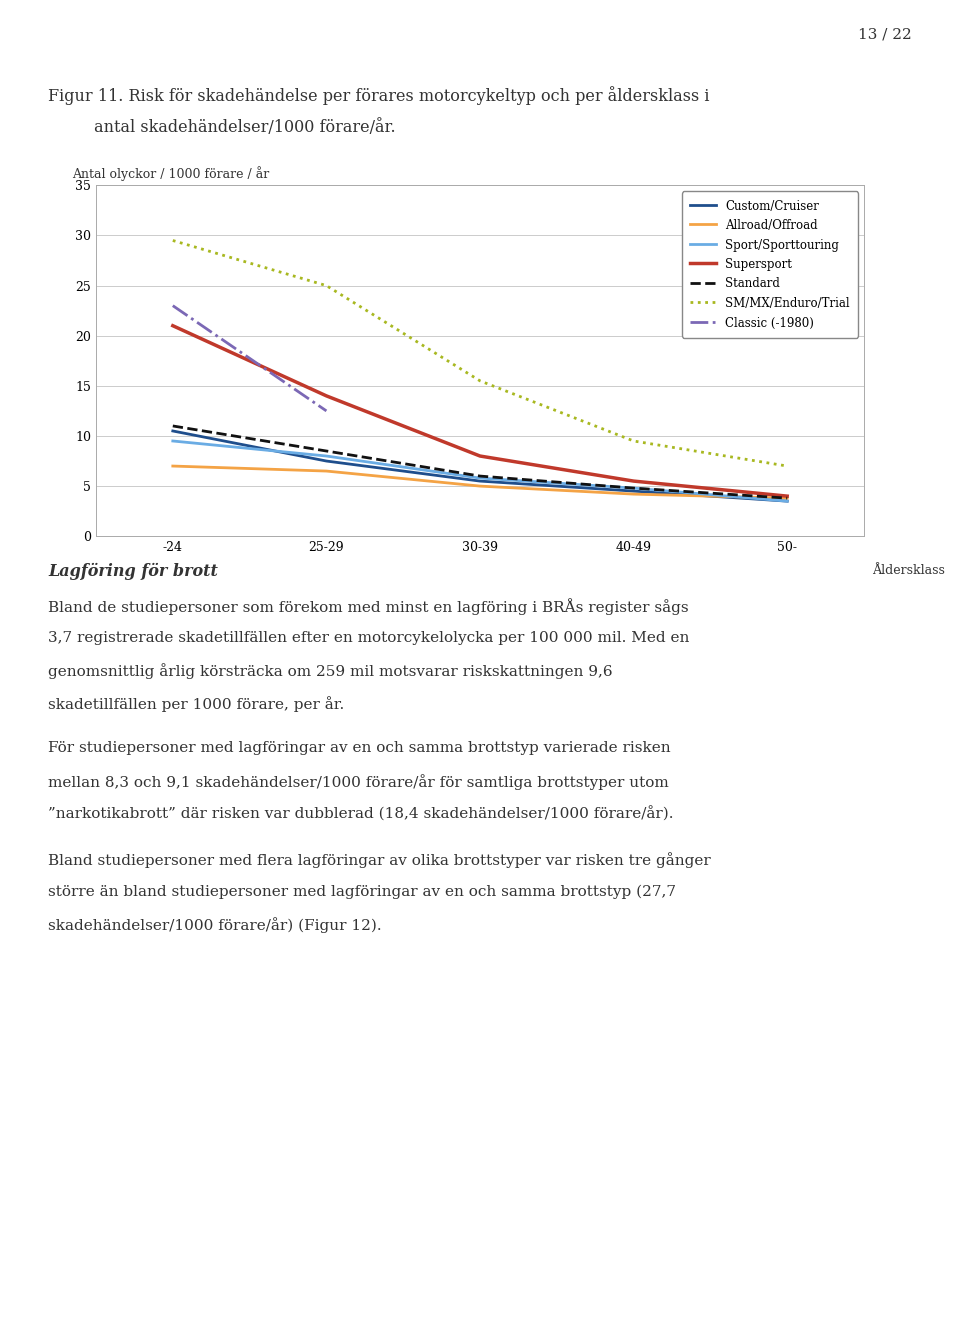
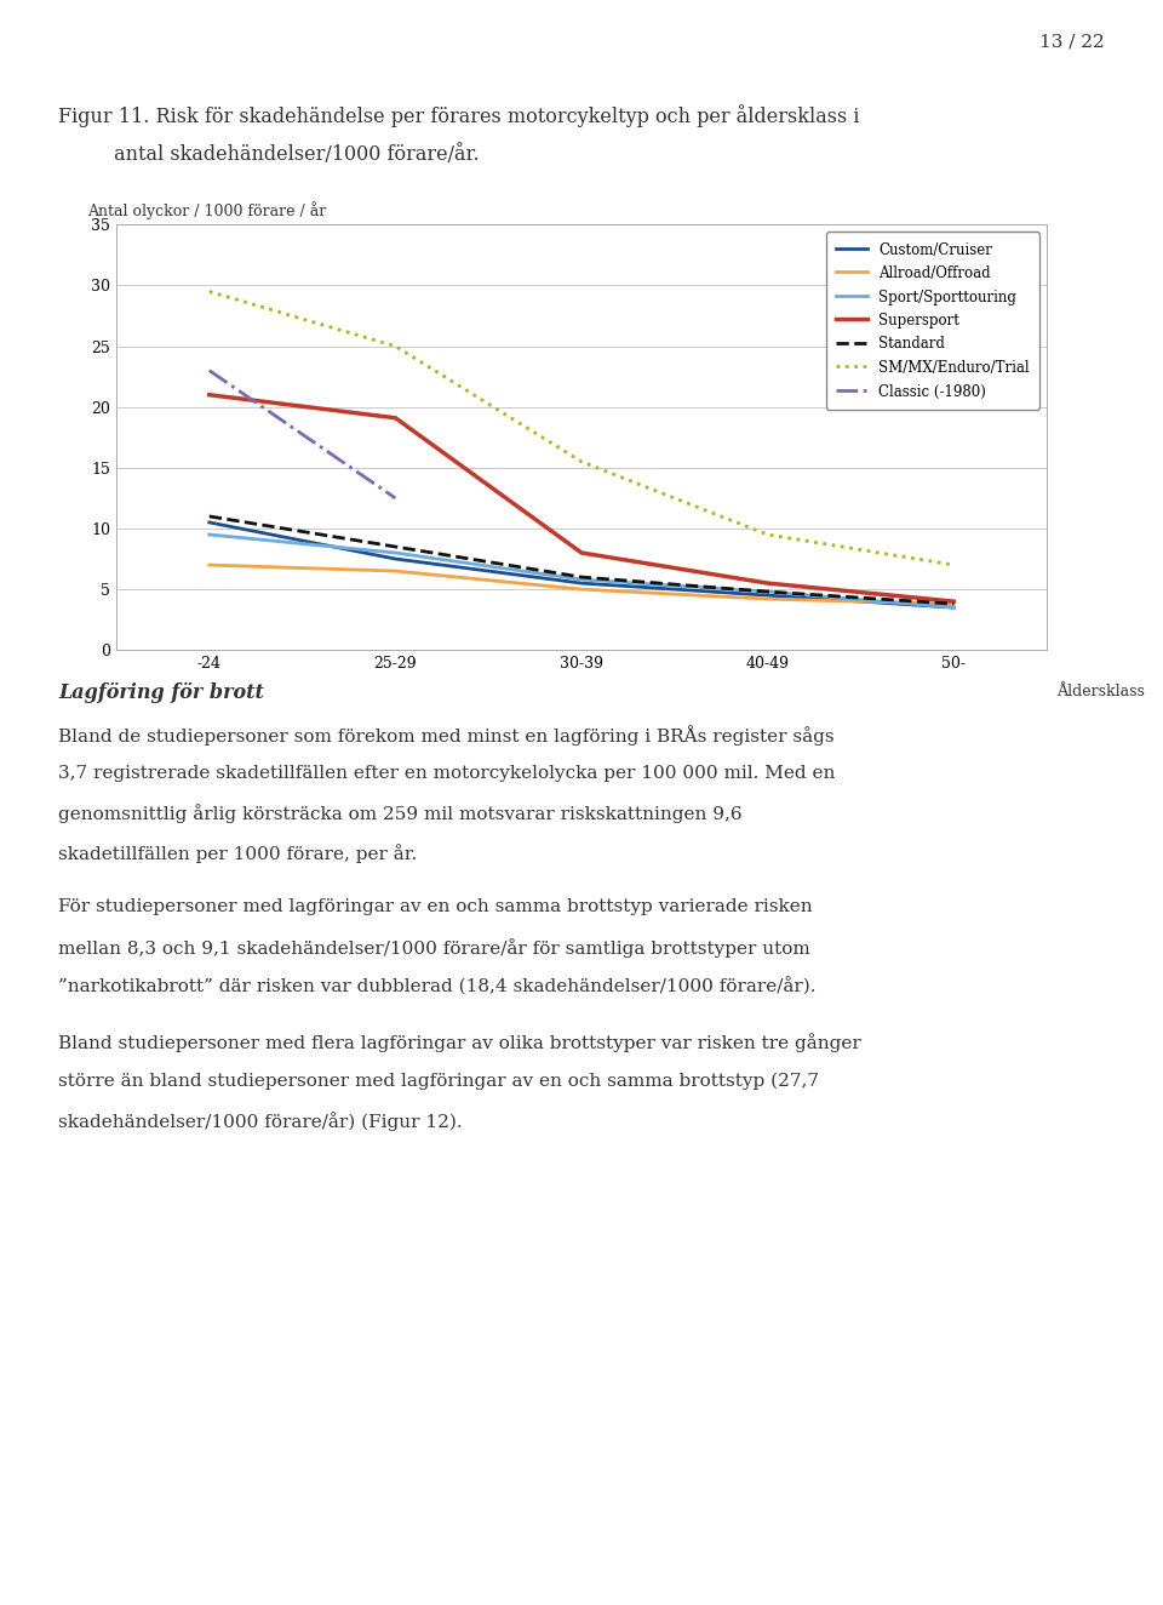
Supersport/25-29: 14.0 -> 19.1
